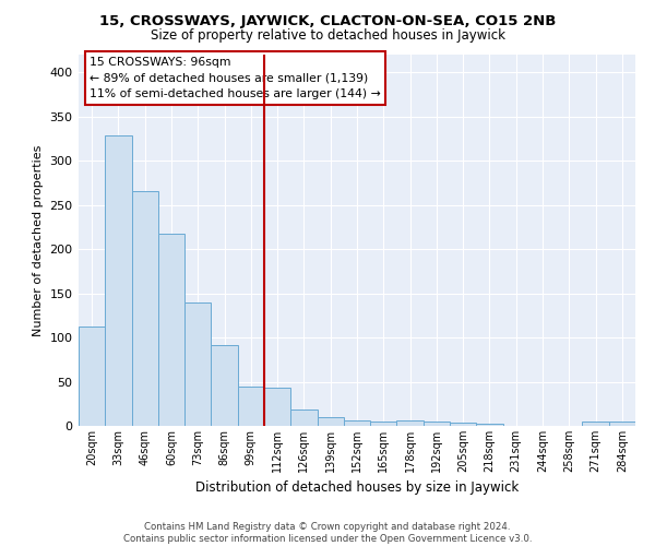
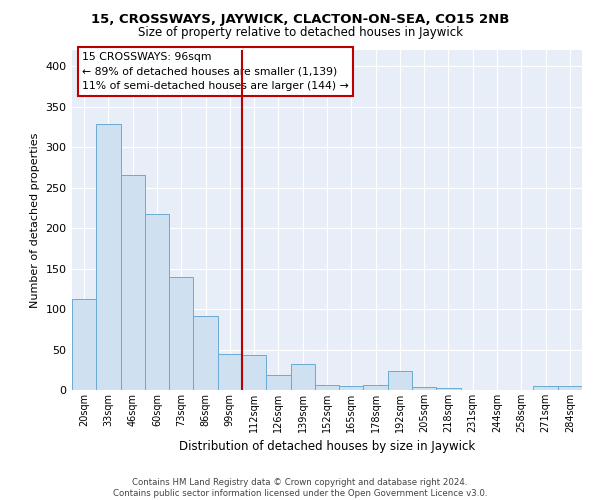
139sqm: 10 -> 32
192sqm: 5 -> 24
